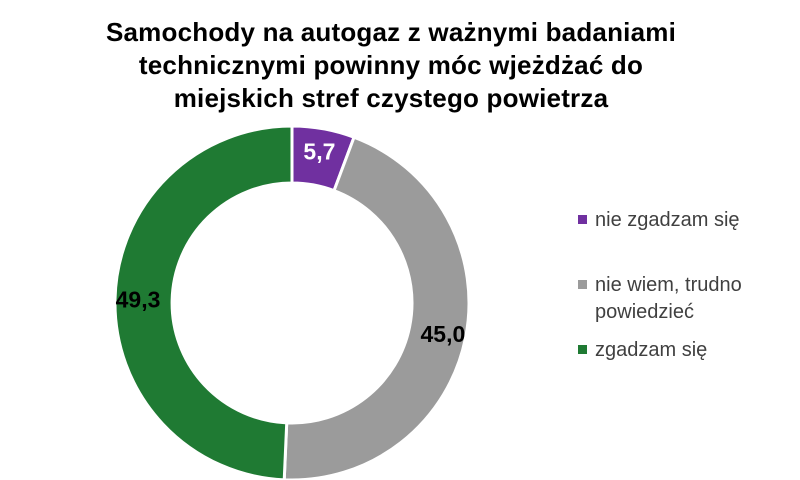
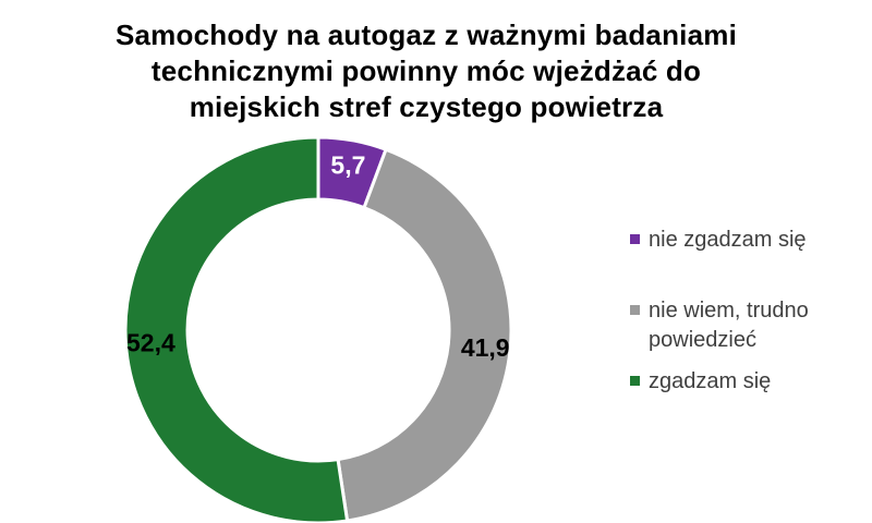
nie wiem, trudno powiedzieć: 45,0 -> 41,9
zgadzam się: 49,3 -> 52,4
